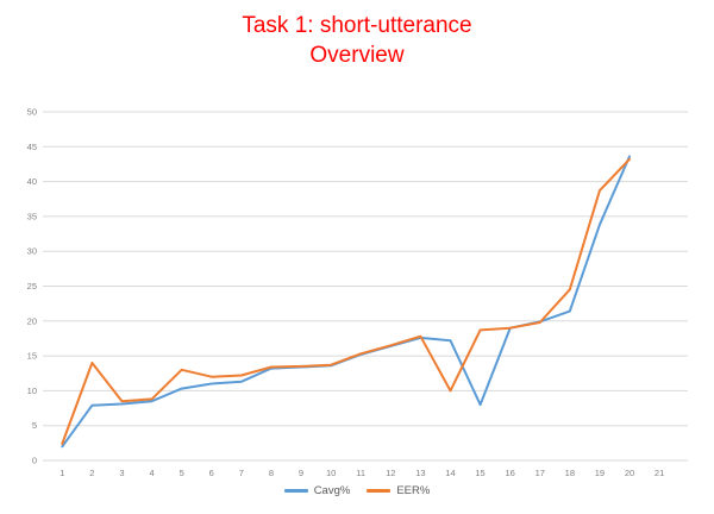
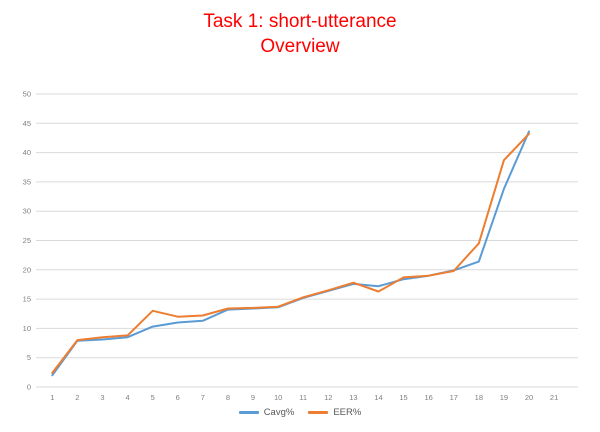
EER%/2: 14 -> 8
EER%/14: 10 -> 16
Cavg%/15: 8 -> 18
